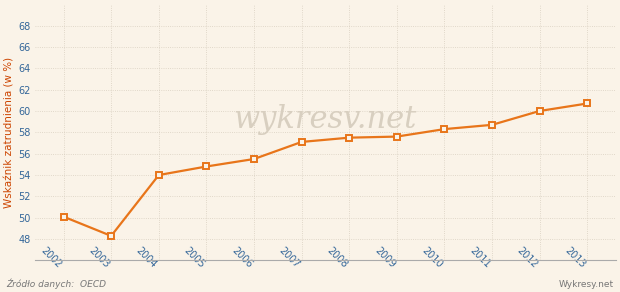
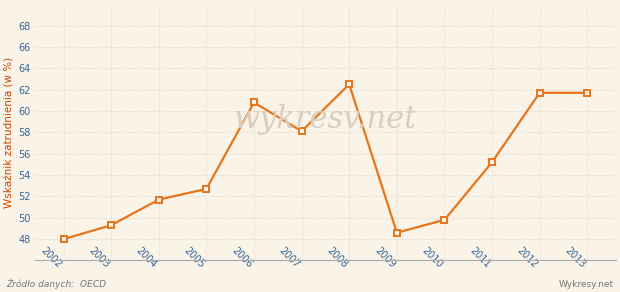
2002: 50.1 -> 48.0
2003: 48.3 -> 49.3
2004: 54.0 -> 51.7
2005: 54.8 -> 52.7
2006: 55.5 -> 60.8
2007: 57.1 -> 58.1
2008: 57.5 -> 62.5
2009: 57.6 -> 48.6
2010: 58.3 -> 49.8
2011: 58.7 -> 55.2
2012: 60.0 -> 61.7
2013: 60.7 -> 61.7
